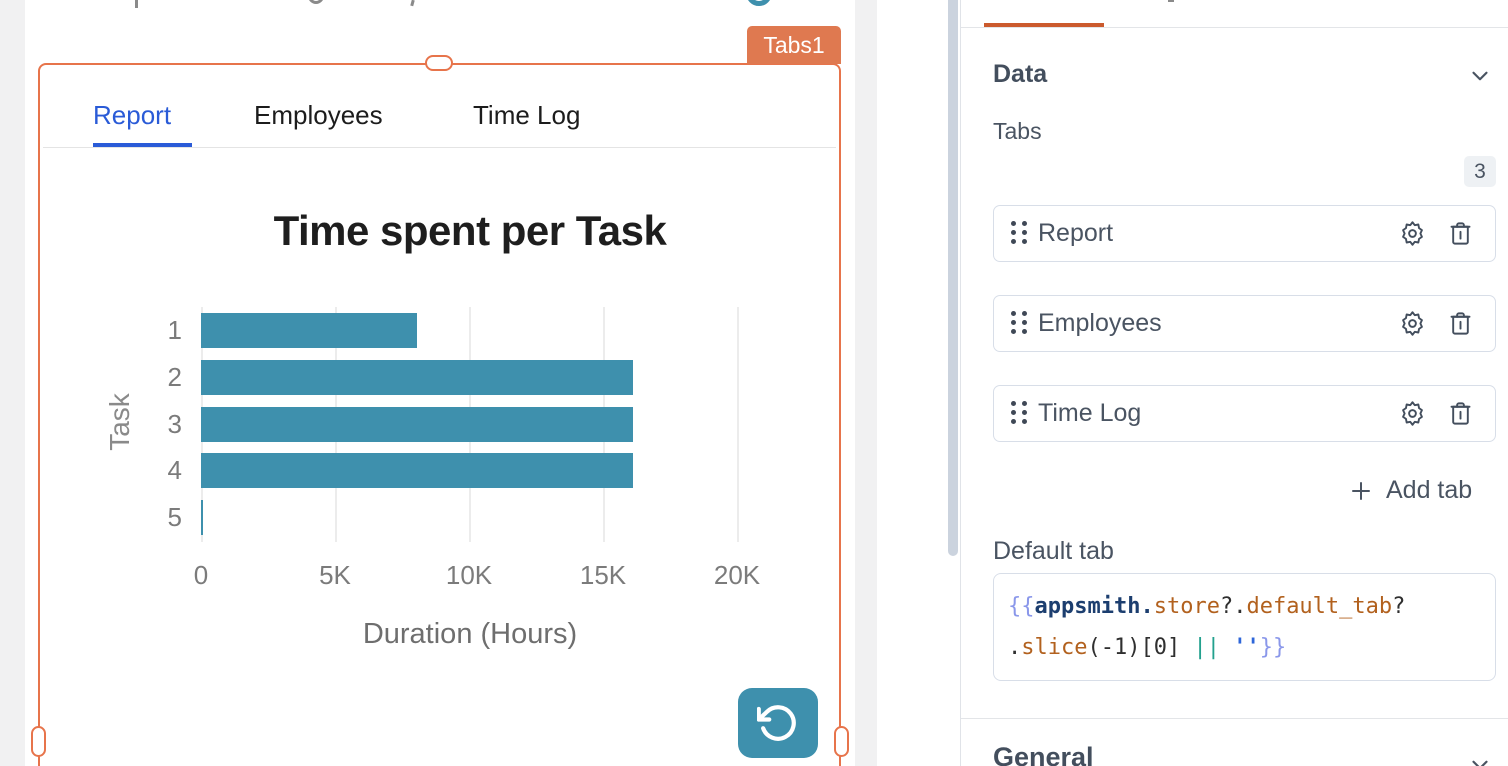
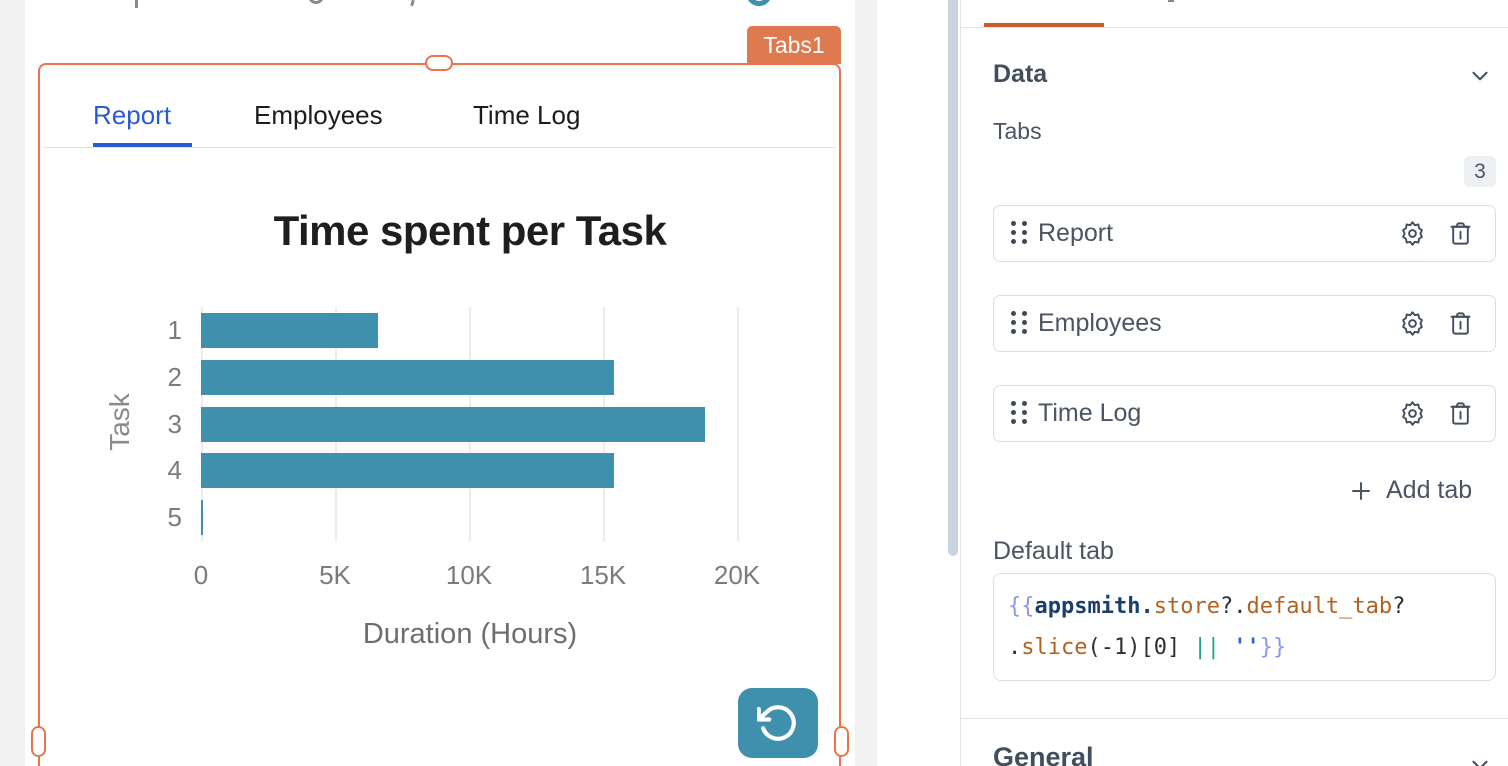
1: 8.1K -> 6.6K
2: 16.1K -> 15.4K
3: 16.1K -> 18.8K
4: 16.1K -> 15.4K
